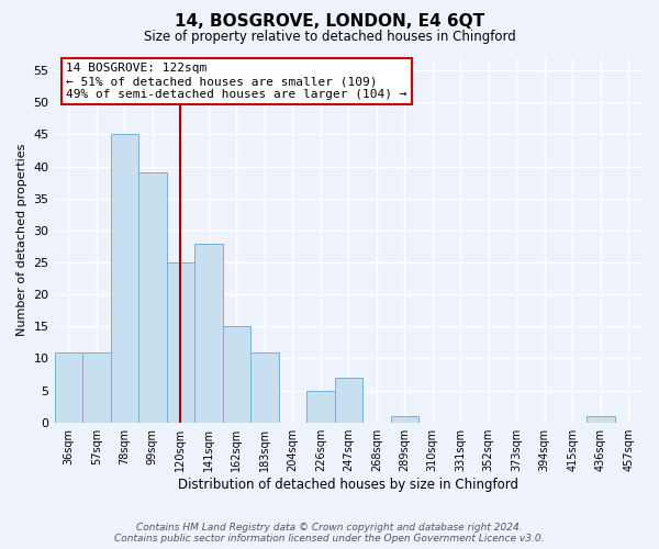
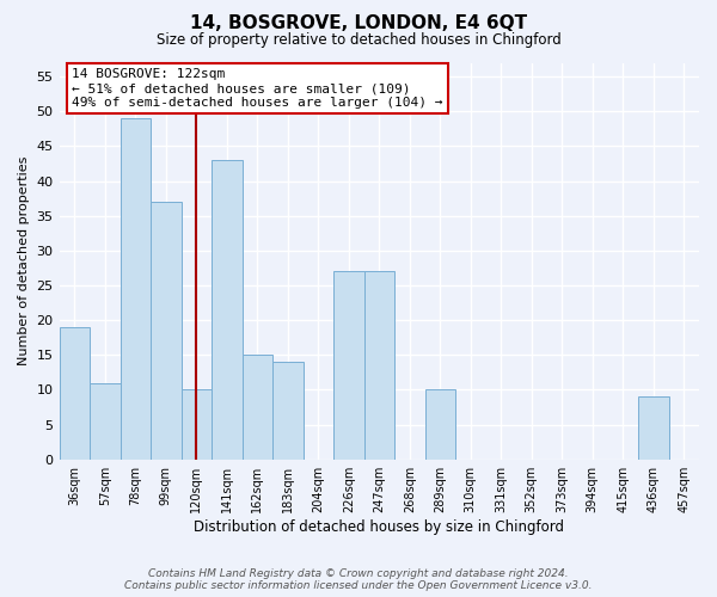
36sqm: 11 -> 19
78sqm: 45 -> 49
99sqm: 39 -> 37
120sqm: 25 -> 10
141sqm: 28 -> 43
183sqm: 11 -> 14
226sqm: 5 -> 27
247sqm: 7 -> 27
289sqm: 1 -> 10
436sqm: 1 -> 9
